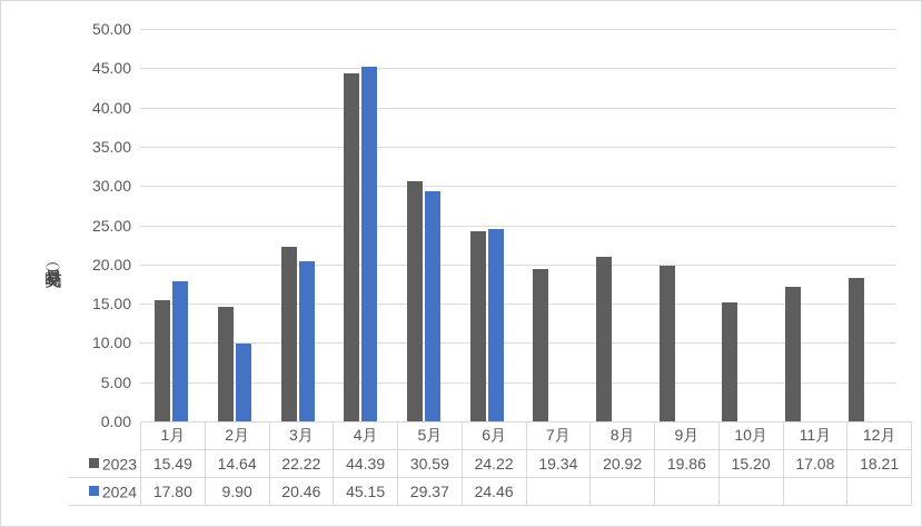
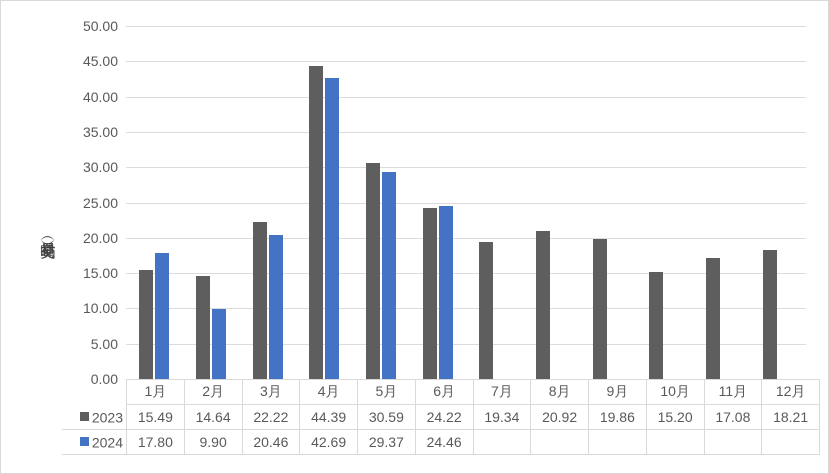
2024/4月: 45.15 -> 42.69
